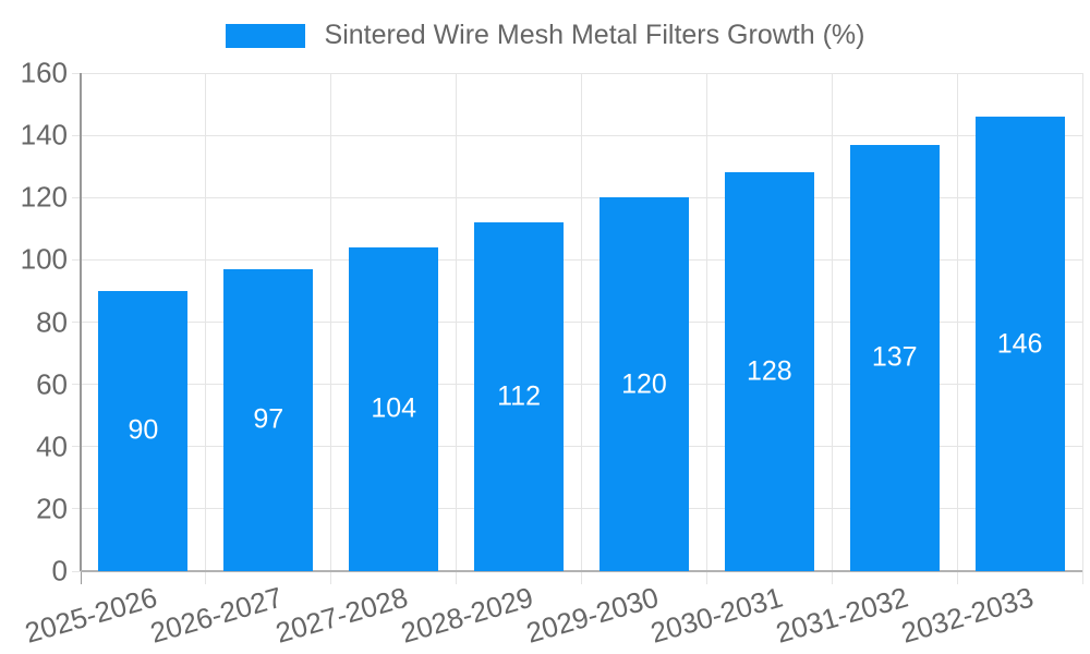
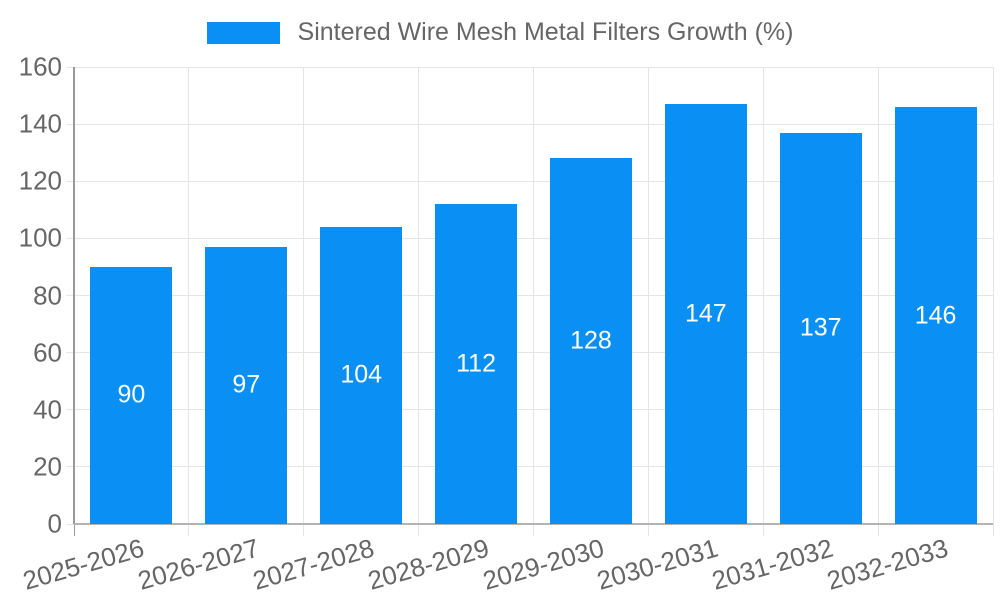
2029-2030: 120 -> 128
2030-2031: 128 -> 147
